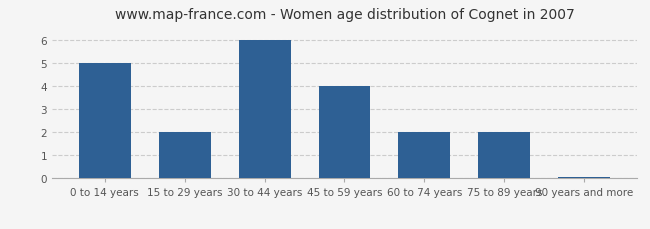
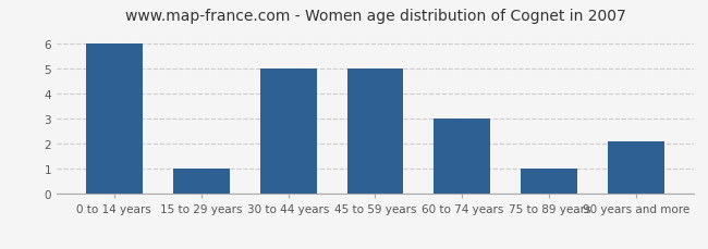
0 to 14 years: 5.00 -> 6.00
15 to 29 years: 2.00 -> 1.00
30 to 44 years: 6.00 -> 5.00
45 to 59 years: 4.00 -> 5.00
60 to 74 years: 2.00 -> 3.00
75 to 89 years: 2.00 -> 1.00
90 years and more: 0.05 -> 2.10
